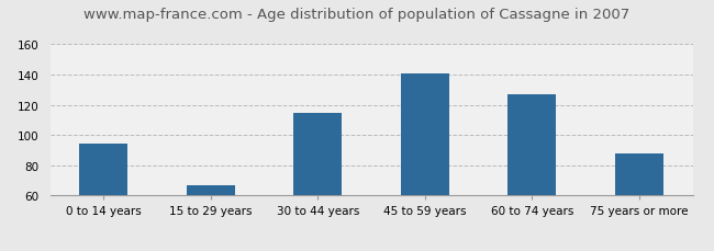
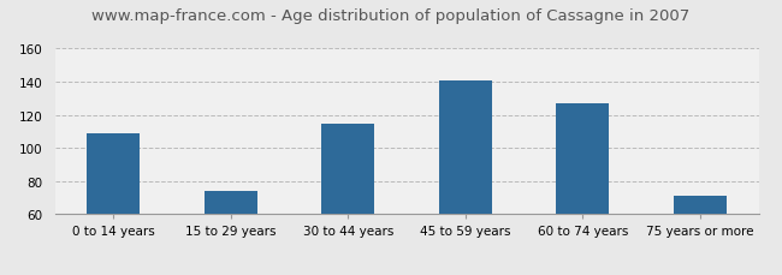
0 to 14 years: 94 -> 109
15 to 29 years: 67 -> 74
75 years or more: 88 -> 71
